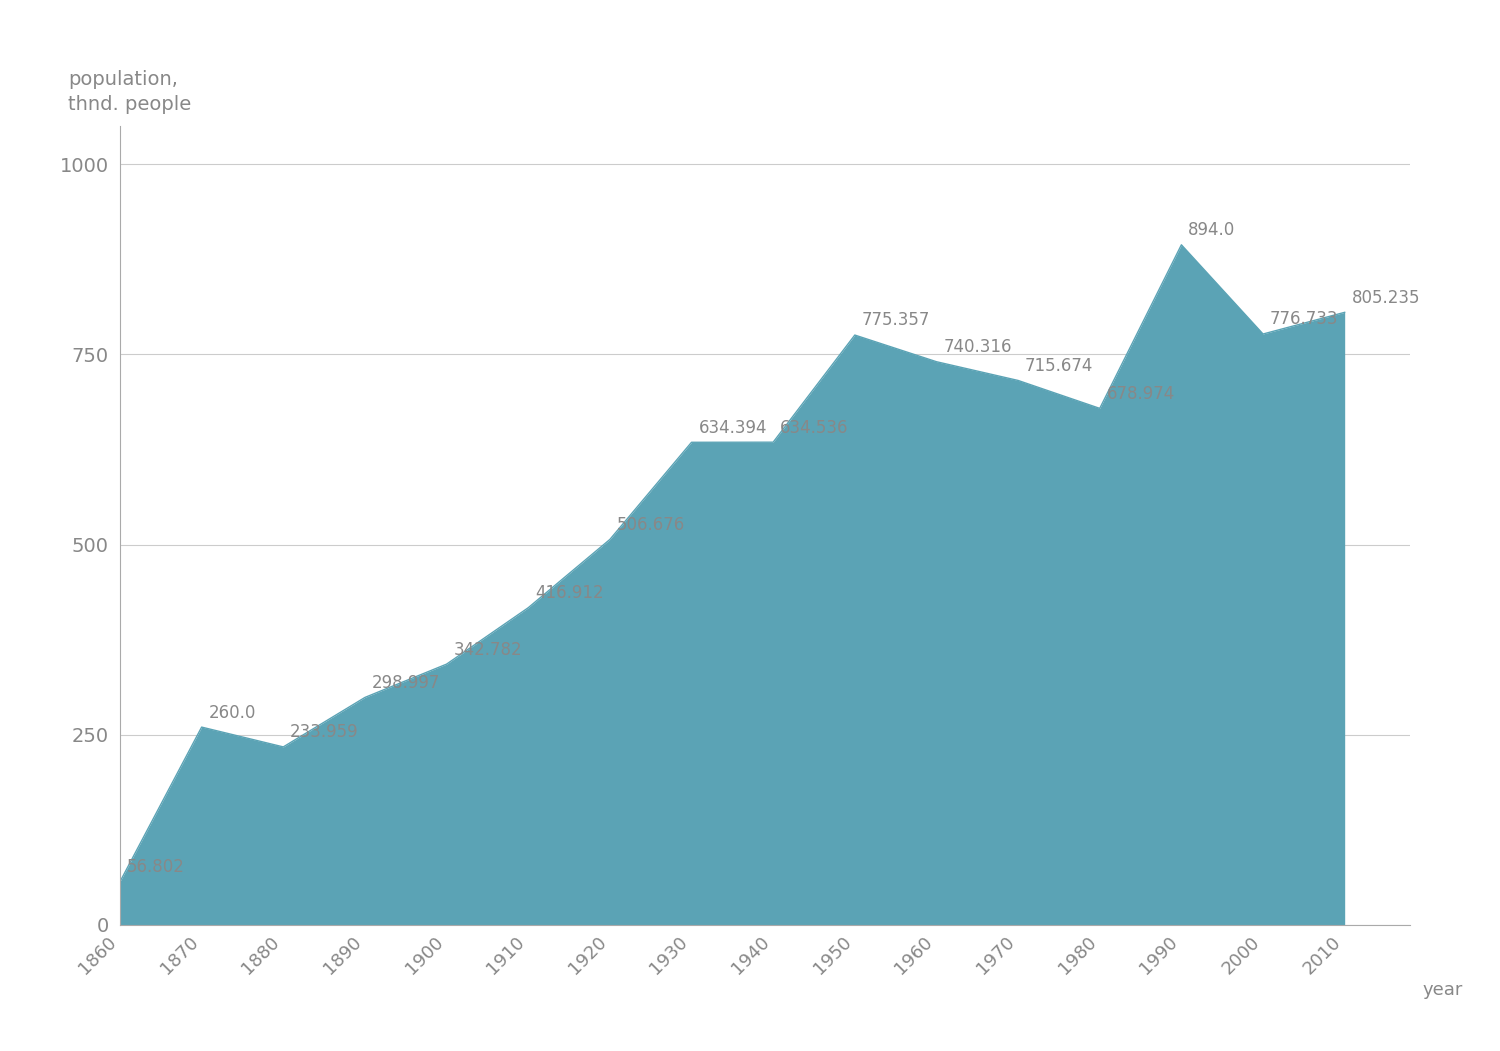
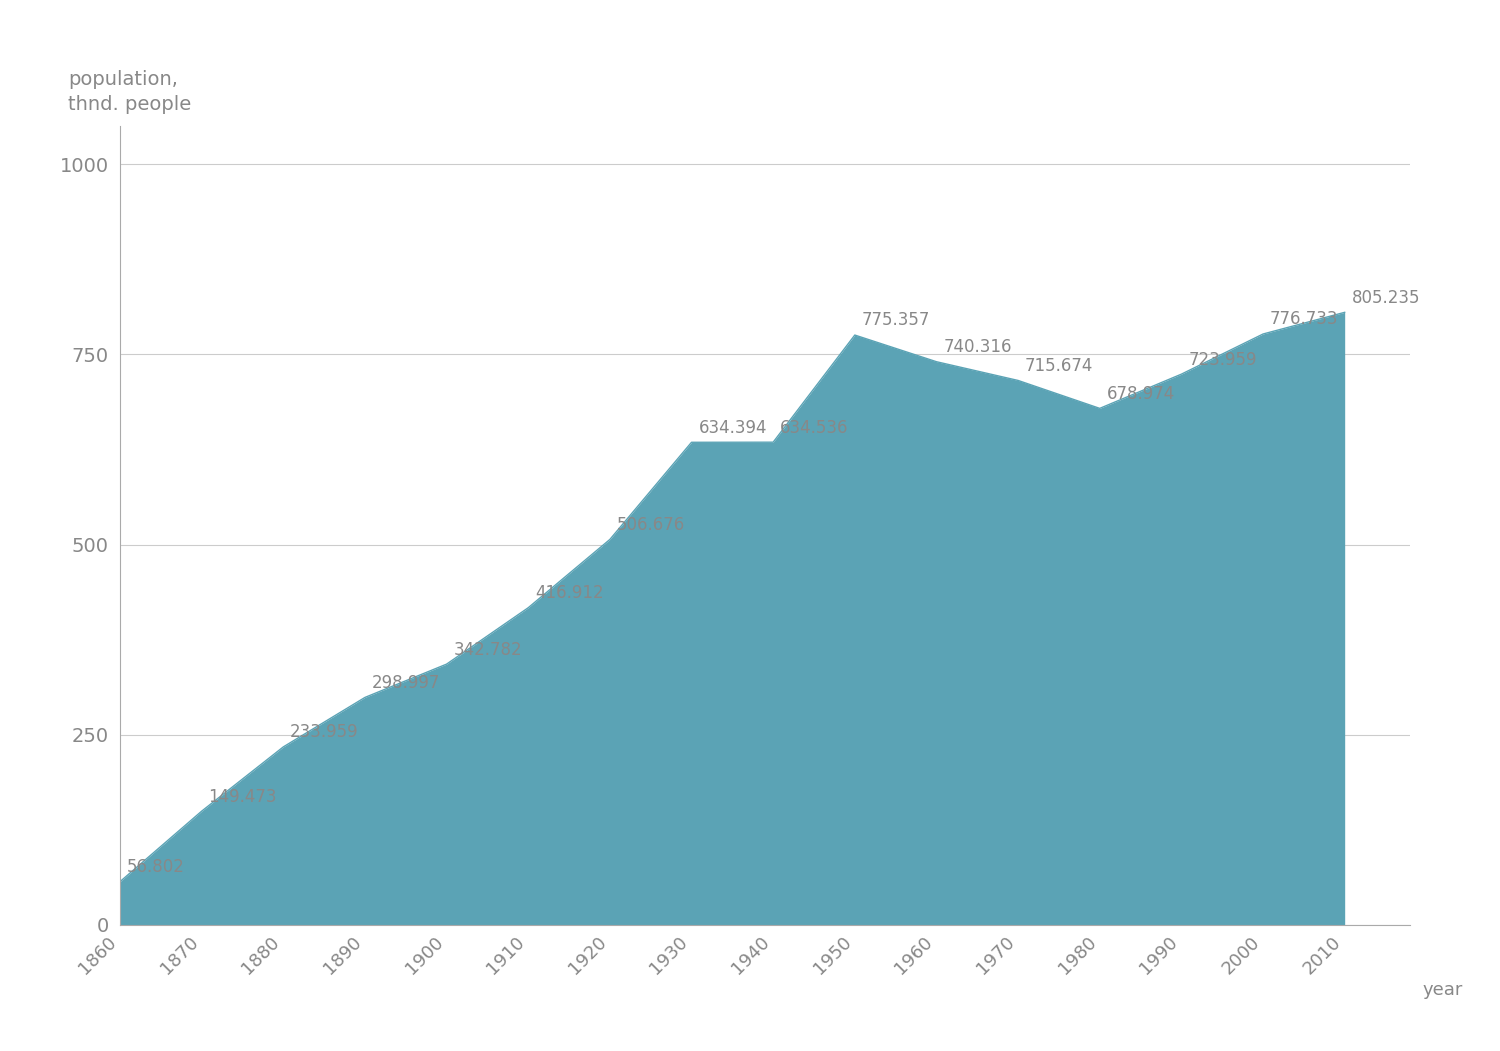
1870: 260 -> 149
1990: 894 -> 724
